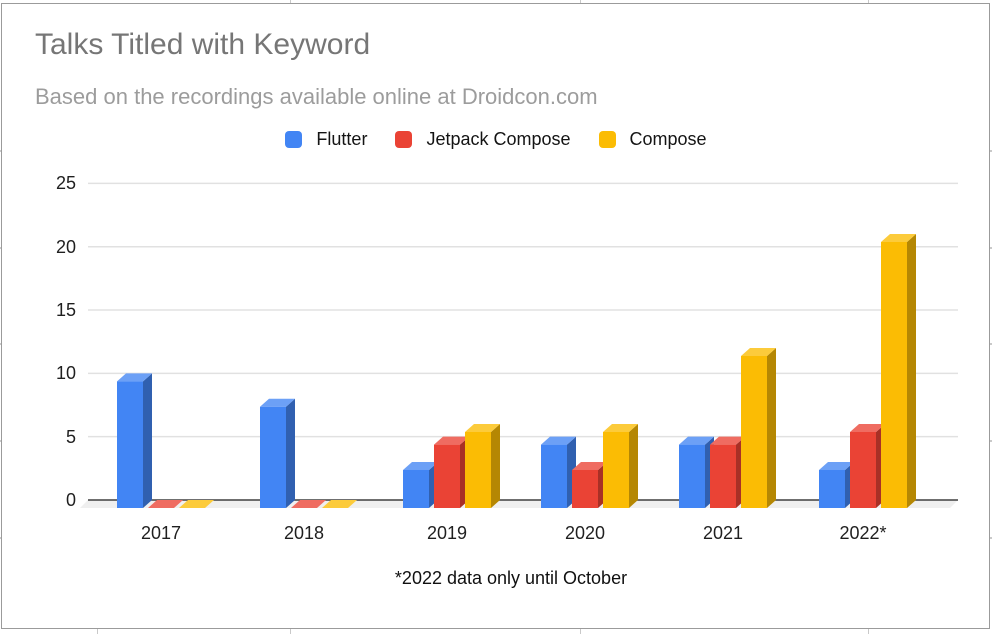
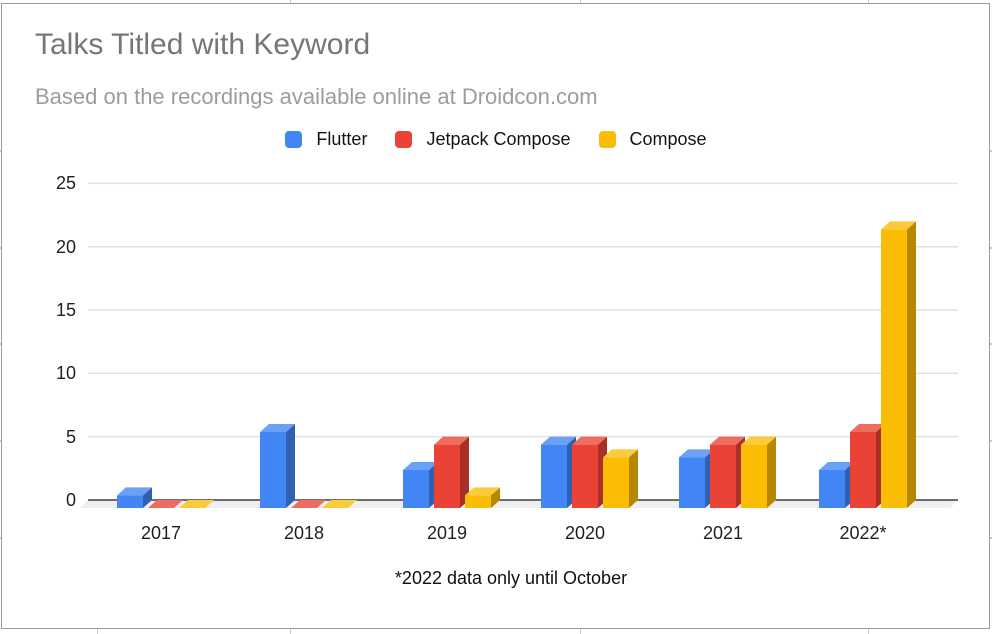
Flutter/2017: 10 -> 1
Flutter/2018: 8 -> 6
Compose/2019: 6 -> 1
Jetpack Compose/2020: 3 -> 5
Compose/2020: 6 -> 4
Flutter/2021: 5 -> 4
Compose/2021: 12 -> 5
Compose/2022*: 21 -> 22
